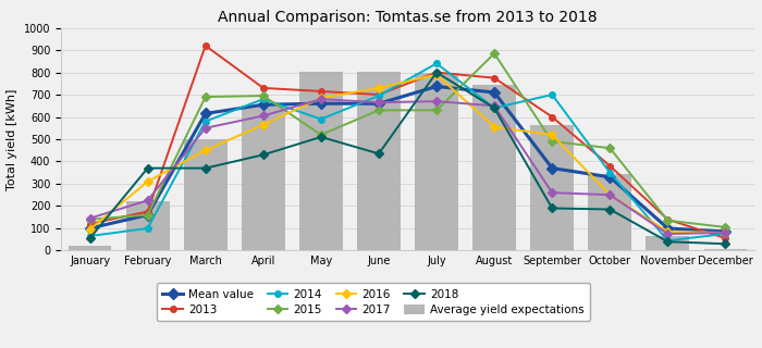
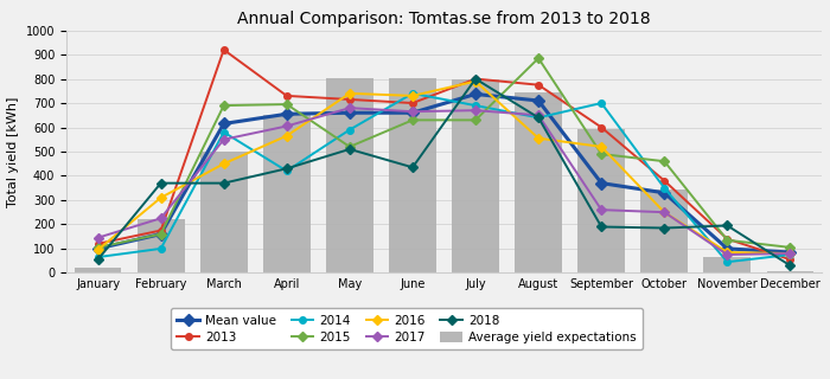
2015/January: 140 -> 105
2014/April: 680 -> 420
2016/May: 685 -> 740
2014/June: 695 -> 740
2014/July: 840 -> 690
Average yield expectations/September: 565 -> 595
2018/November: 40 -> 195
